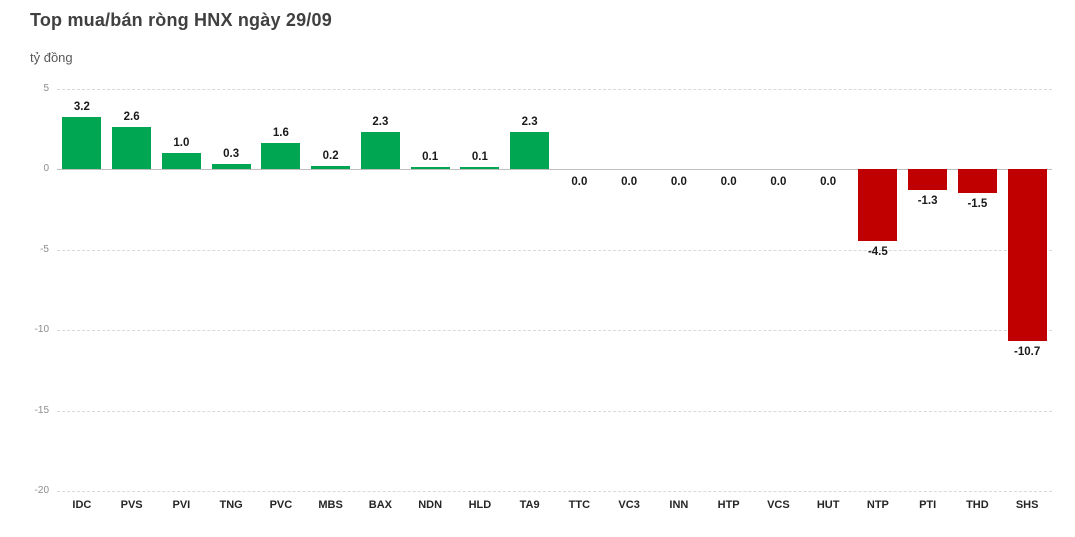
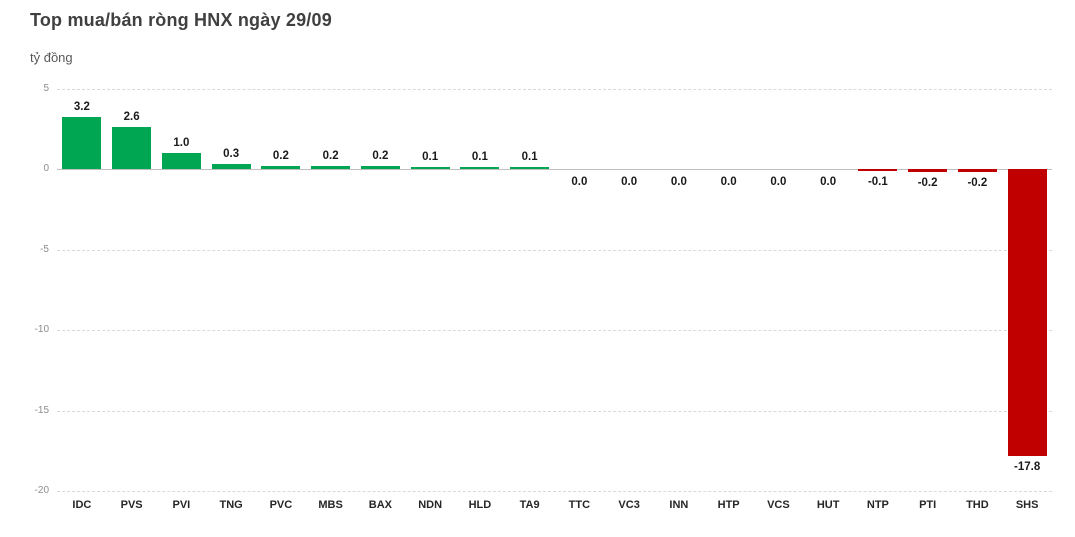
PVC: 1.6 -> 0.2
BAX: 2.3 -> 0.2
TA9: 2.3 -> 0.1
NTP: -4.5 -> -0.1
PTI: -1.3 -> -0.2
THD: -1.5 -> -0.2
SHS: -10.7 -> -17.8
